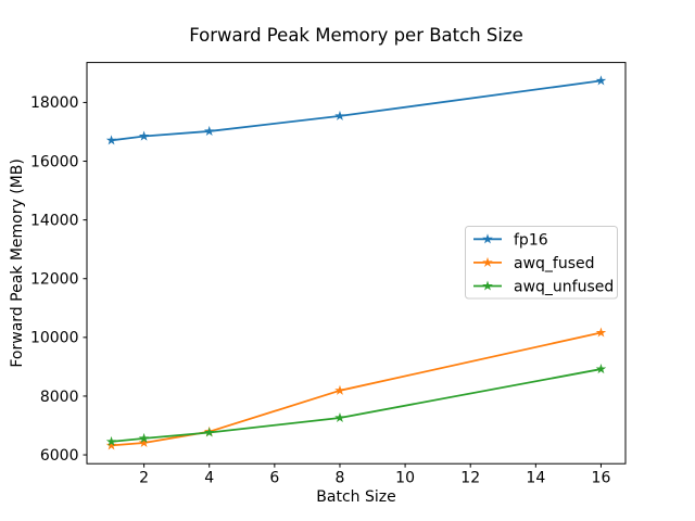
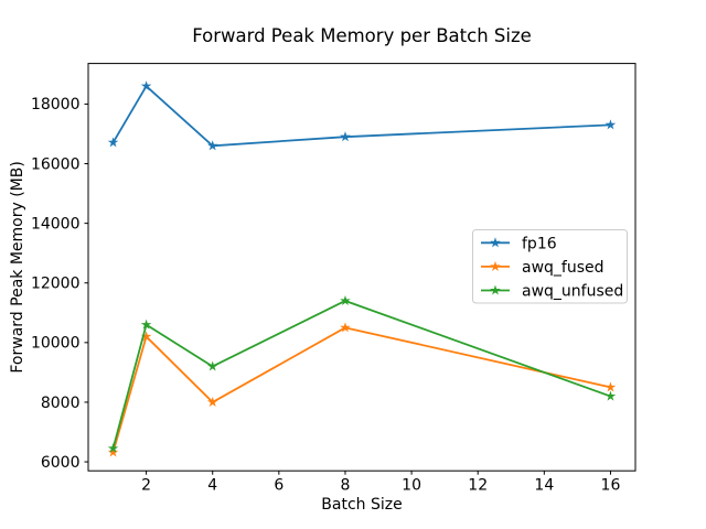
fp16/2: 16800 -> 18600
awq_fused/2: 6400 -> 10200
awq_unfused/2: 6600 -> 10600
fp16/4: 17000 -> 16600
awq_fused/4: 6800 -> 8000
awq_unfused/4: 6800 -> 9200
fp16/8: 17500 -> 16900
awq_fused/8: 8200 -> 10500
awq_unfused/8: 7300 -> 11400
fp16/16: 18700 -> 17300
awq_fused/16: 10200 -> 8500
awq_unfused/16: 8900 -> 8200
